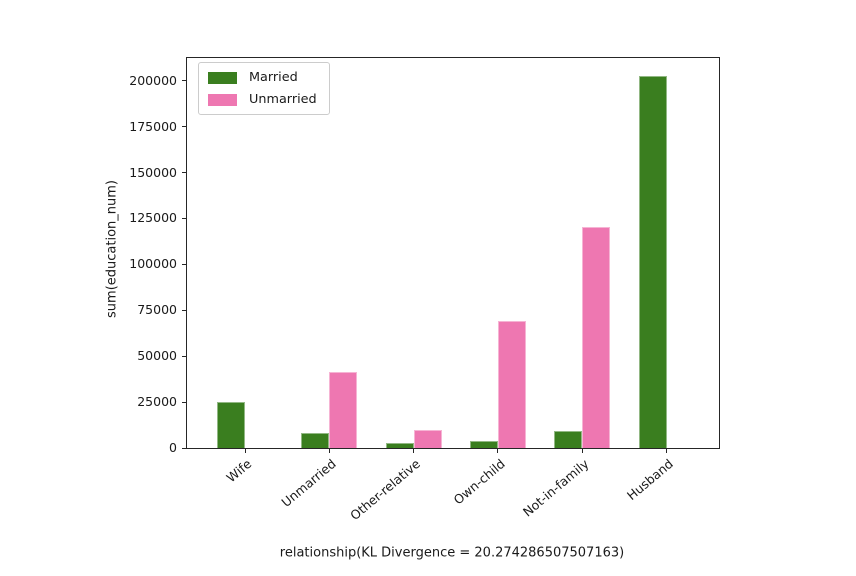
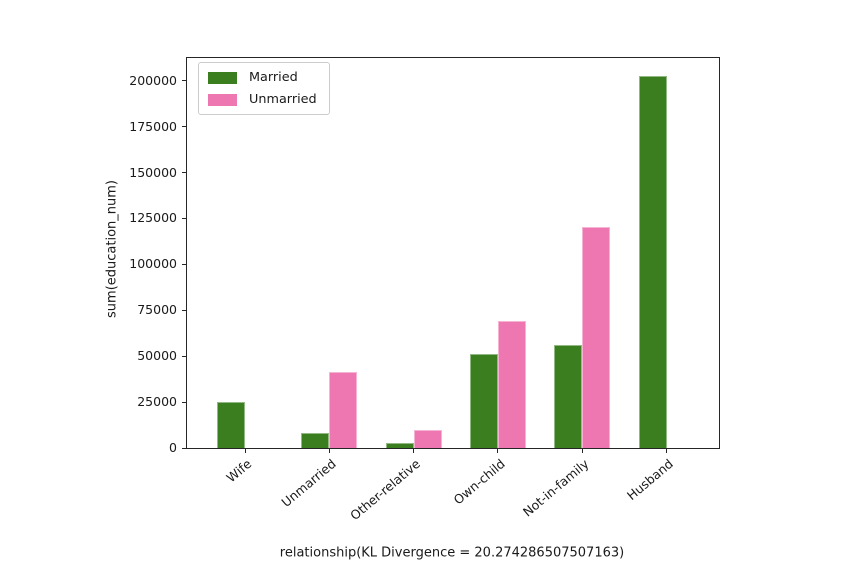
Married/Own-child: 4000 -> 51000
Married/Not-in-family: 9000 -> 56000
